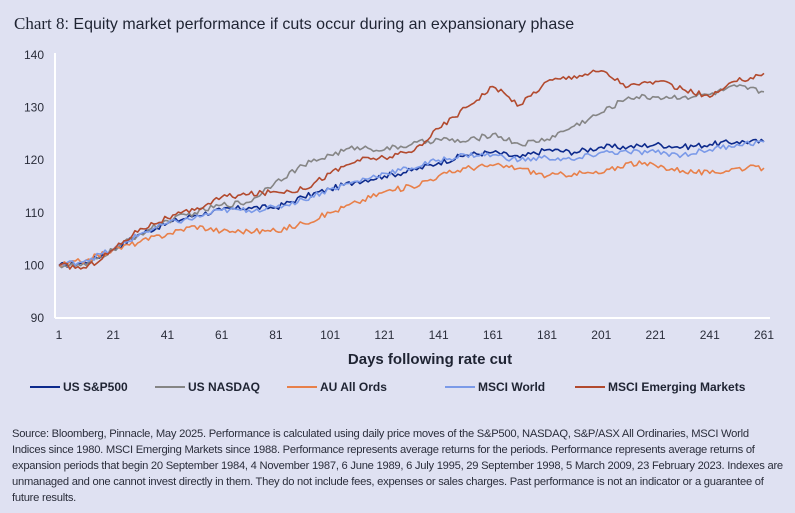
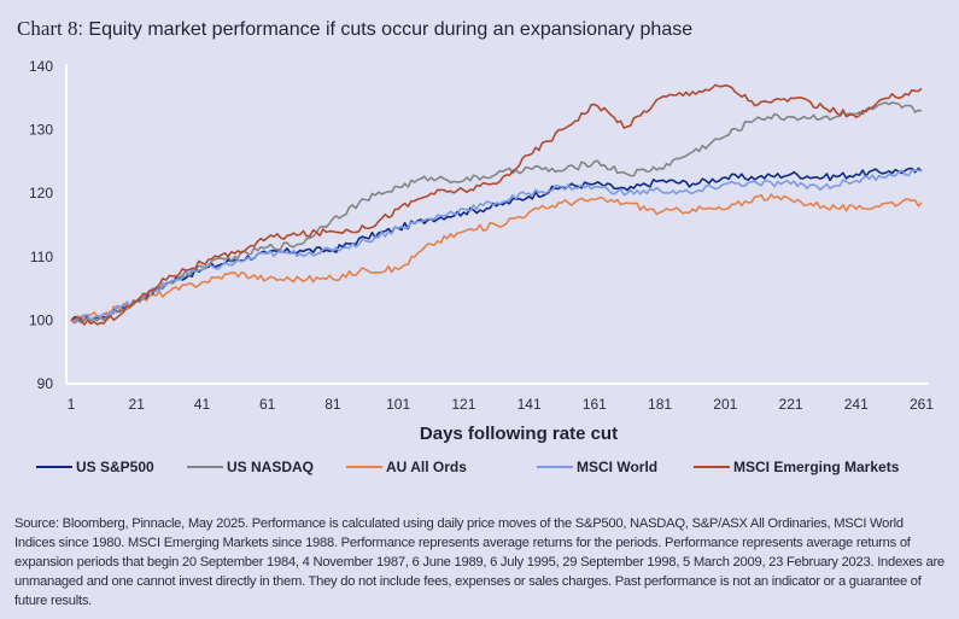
AU All Ords/101: 110 -> 108
